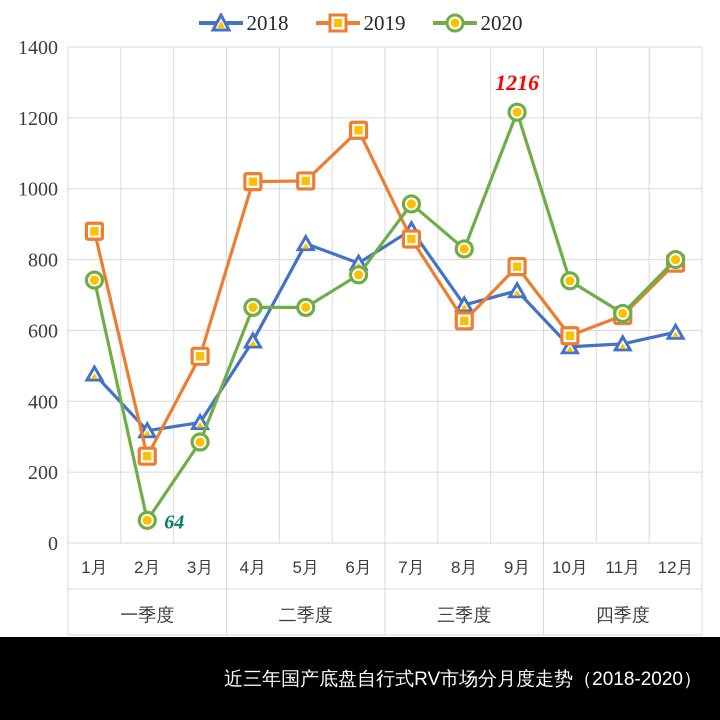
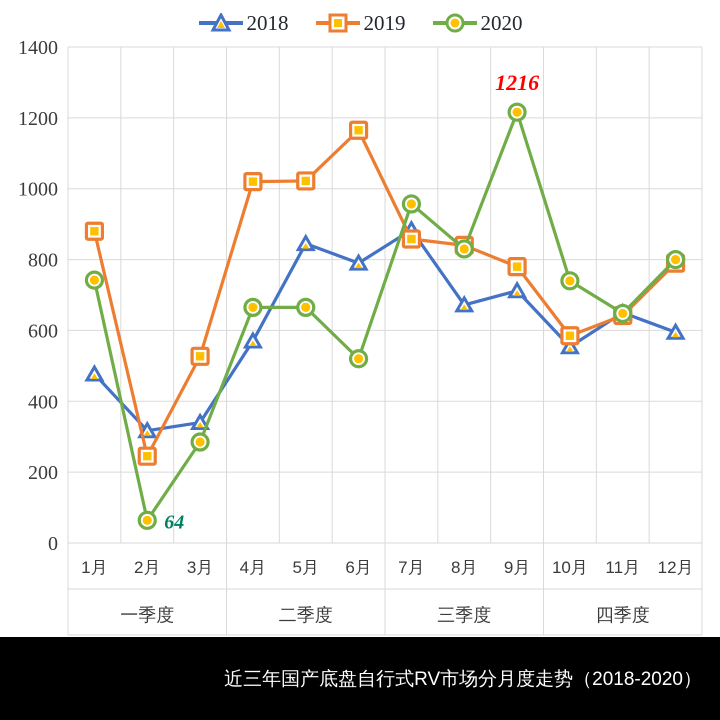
2020/6月: 760 -> 520
2019/8月: 630 -> 840
2018/11月: 560 -> 650
